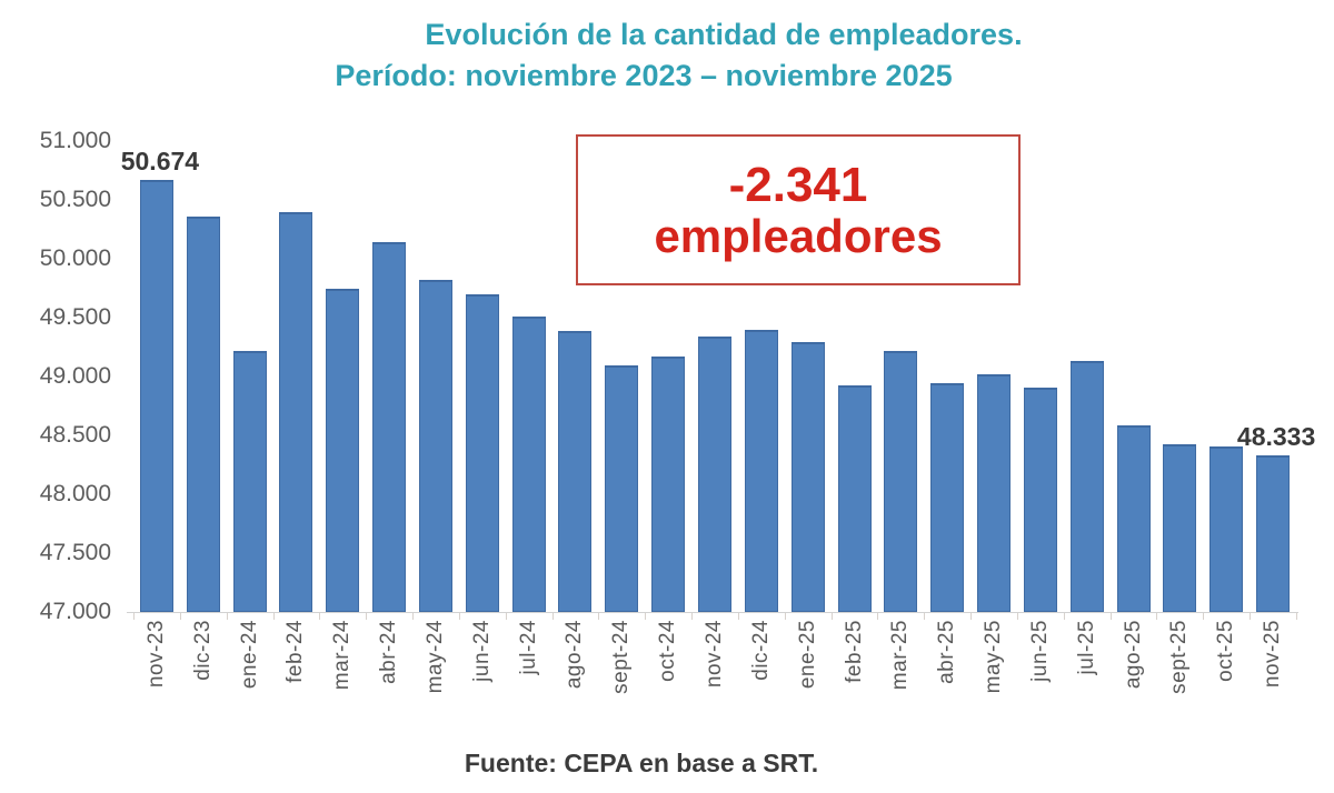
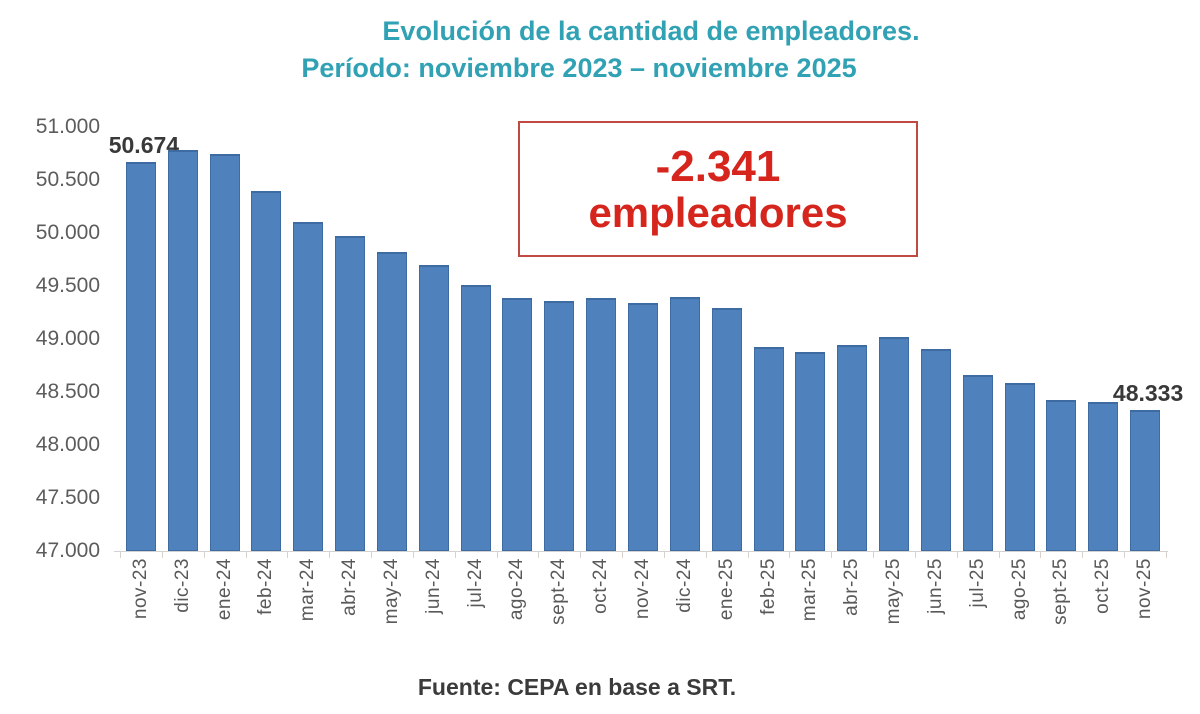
dic-23: 50360 -> 50780
ene-24: 49220 -> 50750
mar-24: 49750 -> 50100
abr-24: 50140 -> 49980
sept-24: 49090 -> 49360
oct-24: 49170 -> 49380
mar-25: 49220 -> 48880
jul-25: 49130 -> 48660
